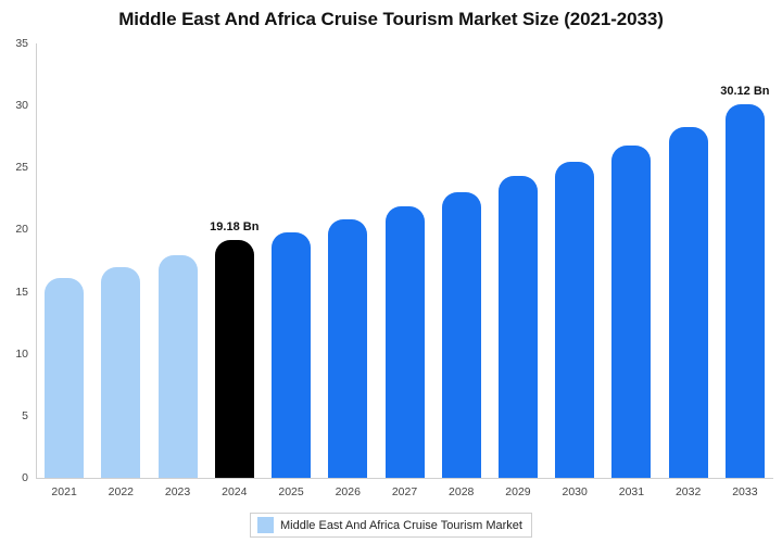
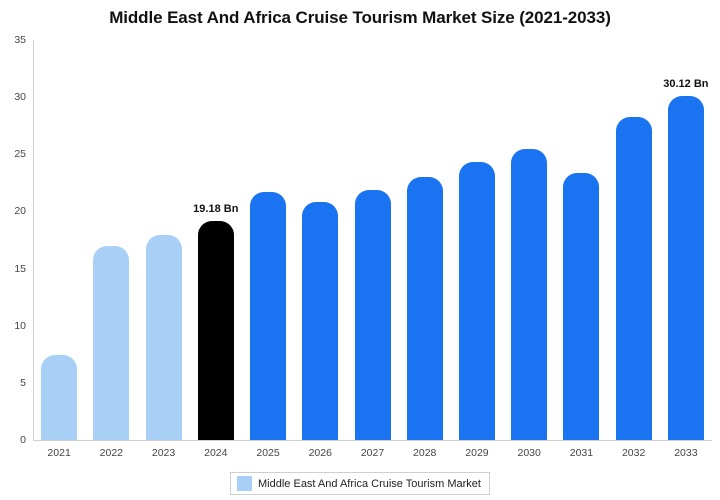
2021: 16.1 -> 7.4
2025: 19.8 -> 21.7
2031: 26.8 -> 23.4
